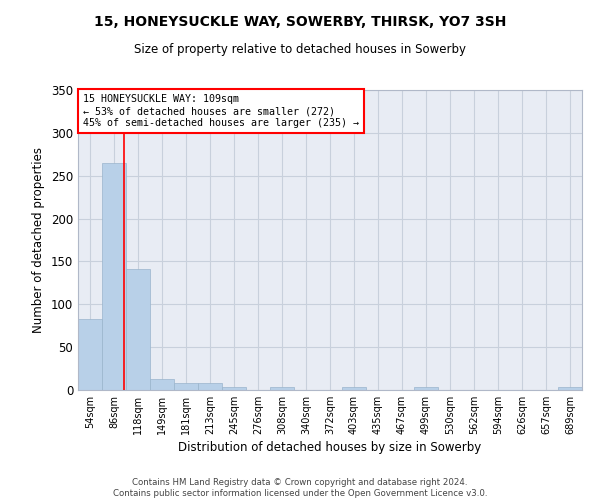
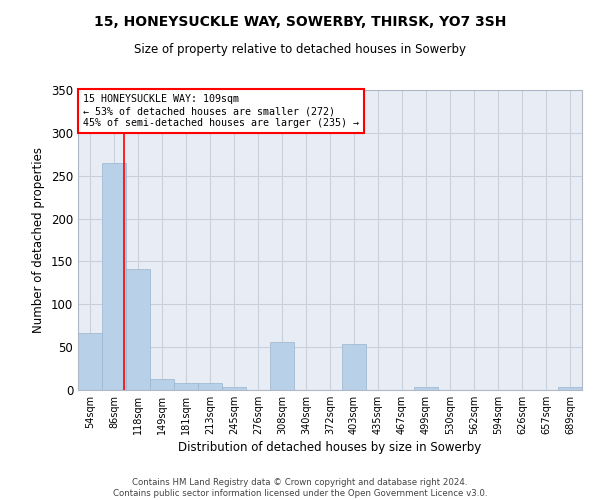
54sqm: 83 -> 66
308sqm: 3 -> 56
403sqm: 3 -> 54
